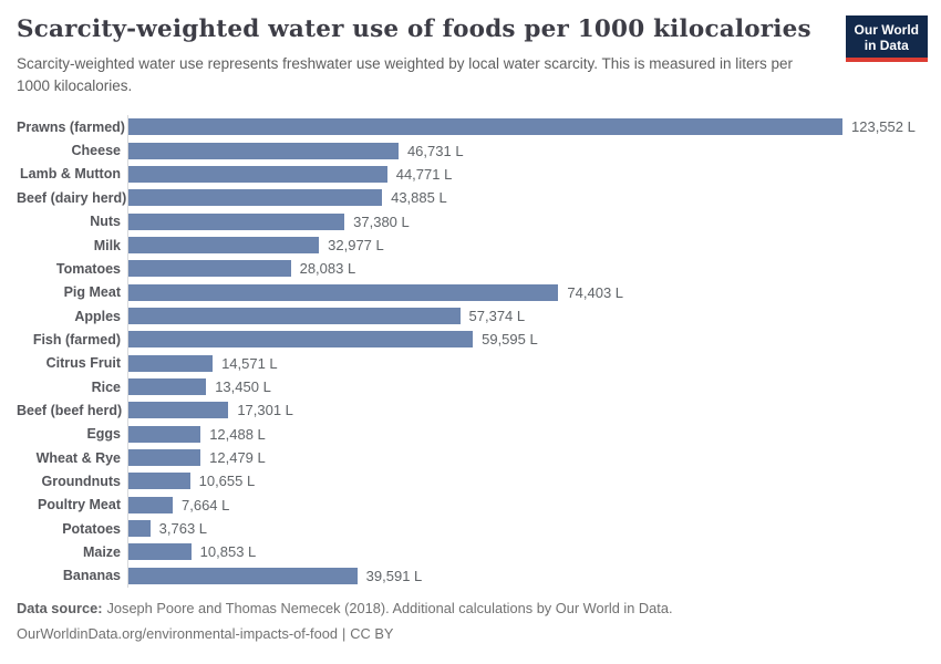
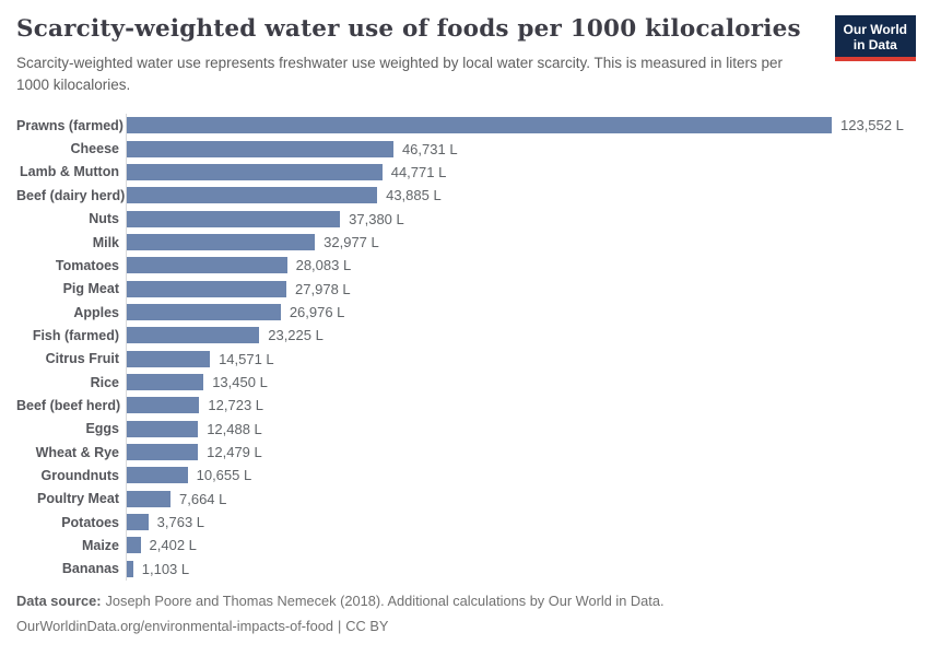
Pig Meat: 74,403 -> 27,978
Apples: 57,374 -> 26,976
Fish (farmed): 59,595 -> 23,225
Beef (beef herd): 17,301 -> 12,723
Maize: 10,853 -> 2,402
Bananas: 39,591 -> 1,103
